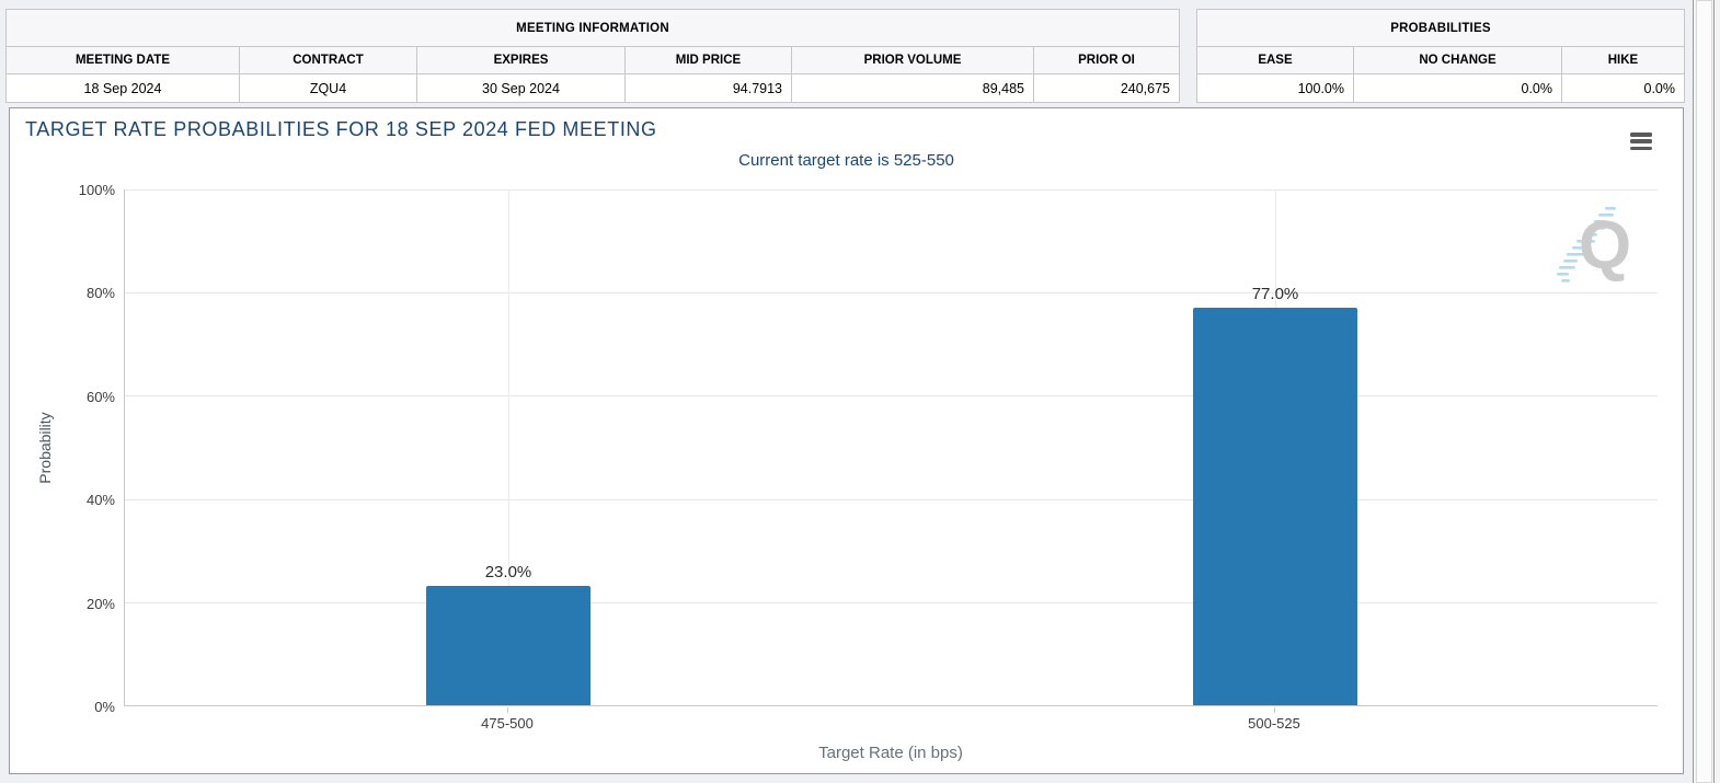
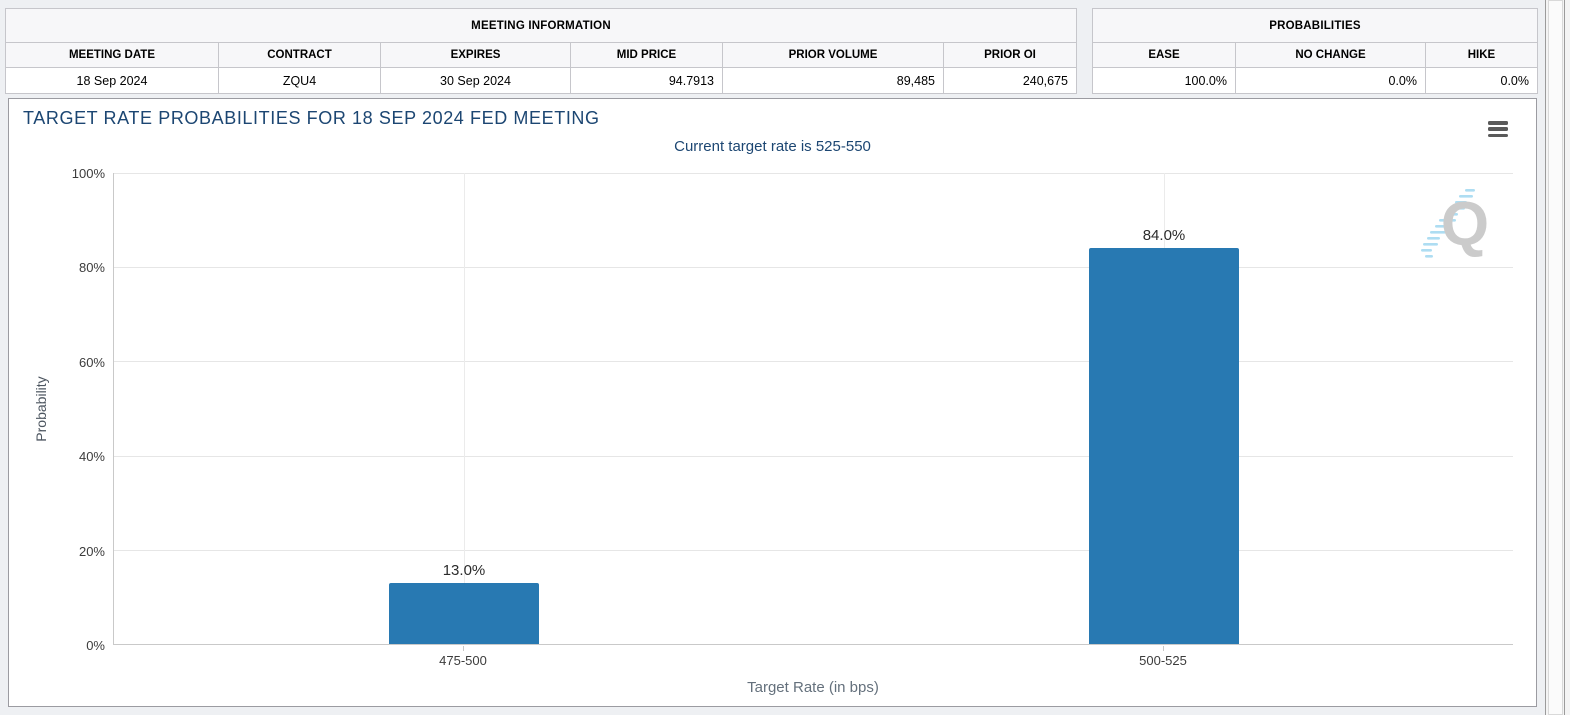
475-500: 23.0% -> 13.0%
500-525: 77.0% -> 84.0%
